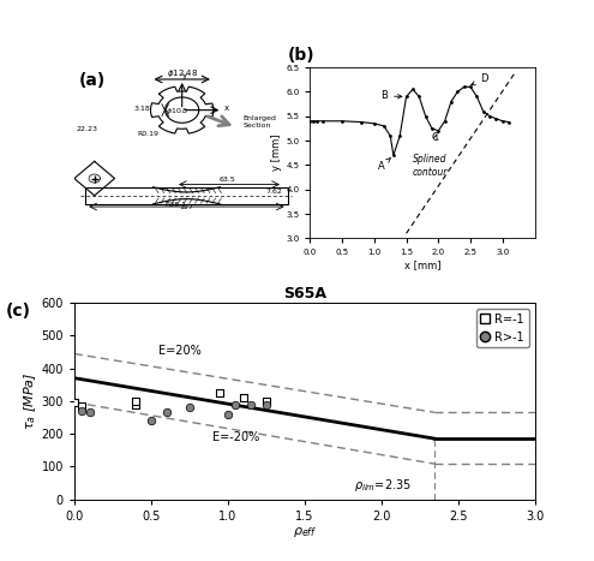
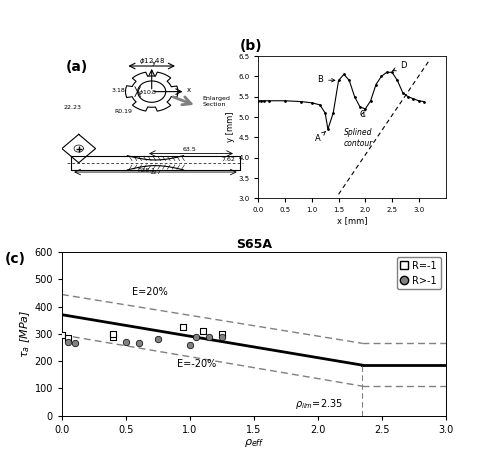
S65A/R>-1/0.5: 240 -> 270
